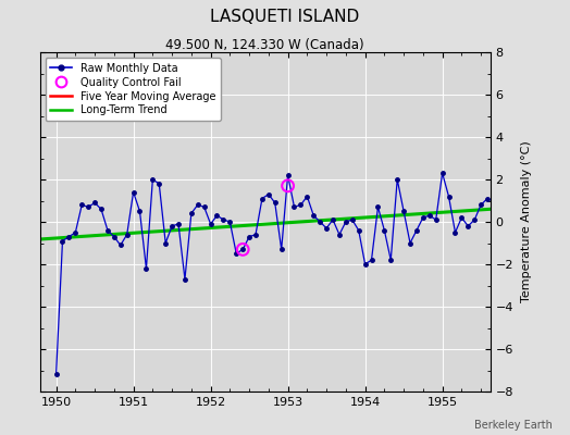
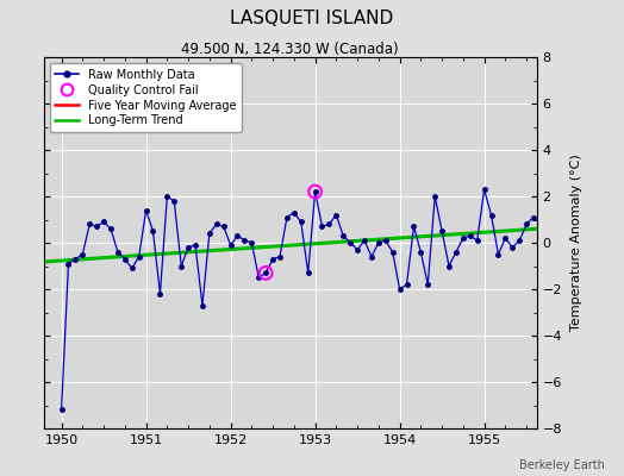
Quality Control Fail/1953: 1.7 -> 2.2
